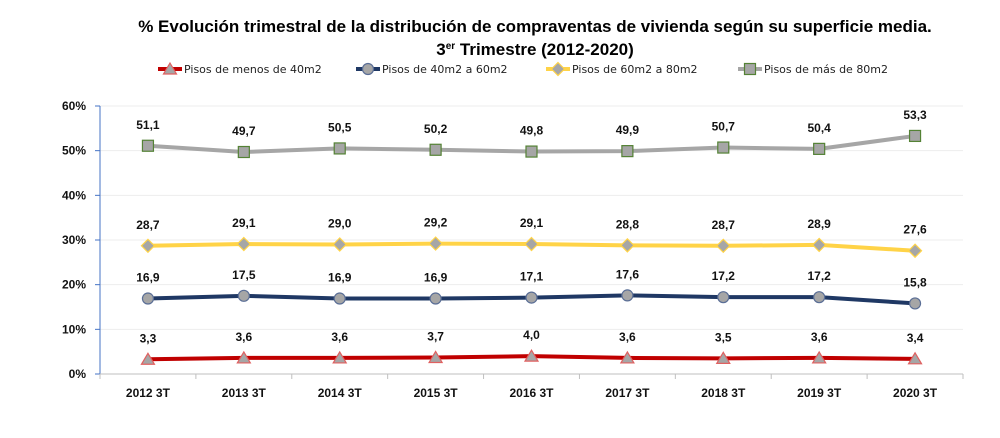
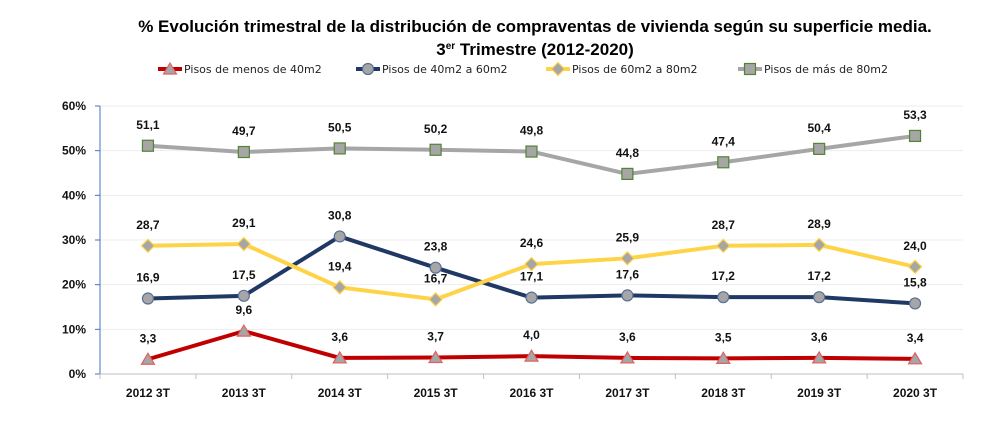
Pisos de menos de 40m2/2013 3T: 3,6 -> 9,6
Pisos de 40m2 a 60m2/2014 3T: 16,9 -> 30,8
Pisos de 60m2 a 80m2/2014 3T: 29,0 -> 19,4
Pisos de 40m2 a 60m2/2015 3T: 16,9 -> 23,8
Pisos de 60m2 a 80m2/2015 3T: 29,2 -> 16,7
Pisos de 60m2 a 80m2/2016 3T: 29,1 -> 24,6
Pisos de 60m2 a 80m2/2017 3T: 28,8 -> 25,9
Pisos de más de 80m2/2017 3T: 49,9 -> 44,8
Pisos de más de 80m2/2018 3T: 50,7 -> 47,4
Pisos de 60m2 a 80m2/2020 3T: 27,6 -> 24,0
